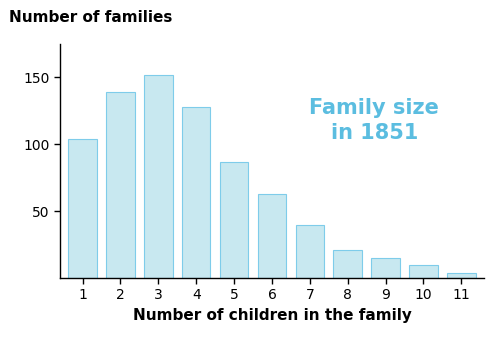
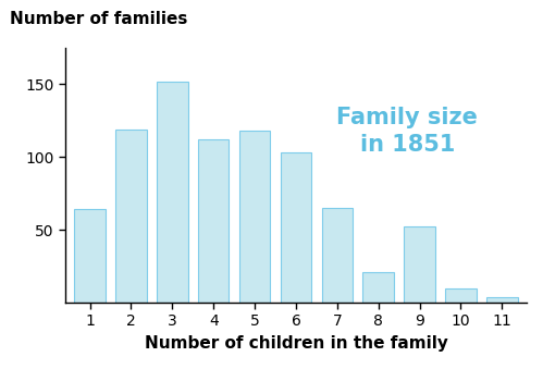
1: 104 -> 64
2: 139 -> 119
4: 128 -> 112
5: 87 -> 118
6: 63 -> 103
7: 40 -> 65
9: 15 -> 52
